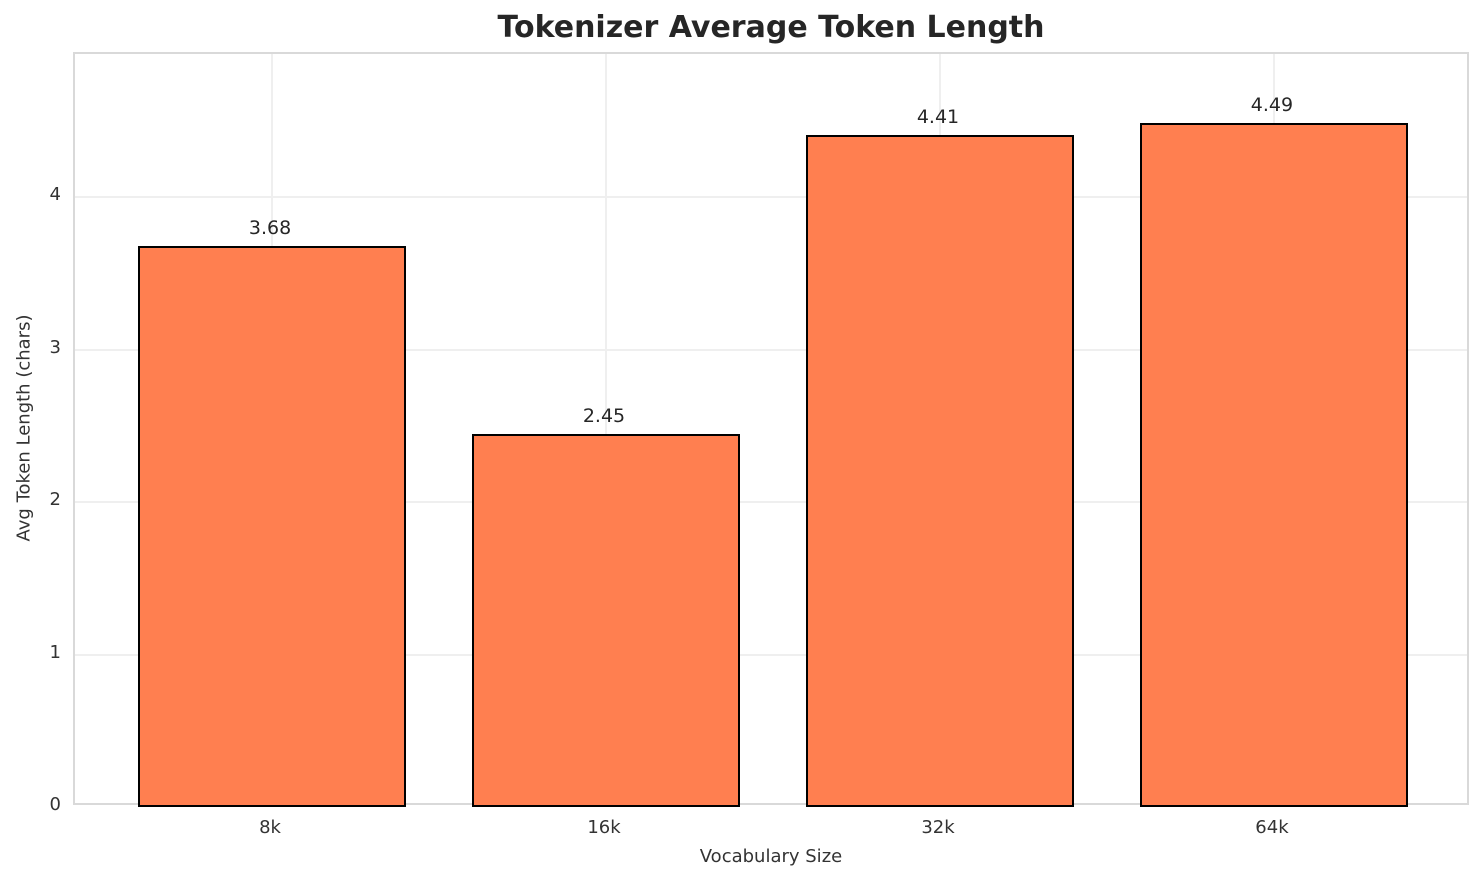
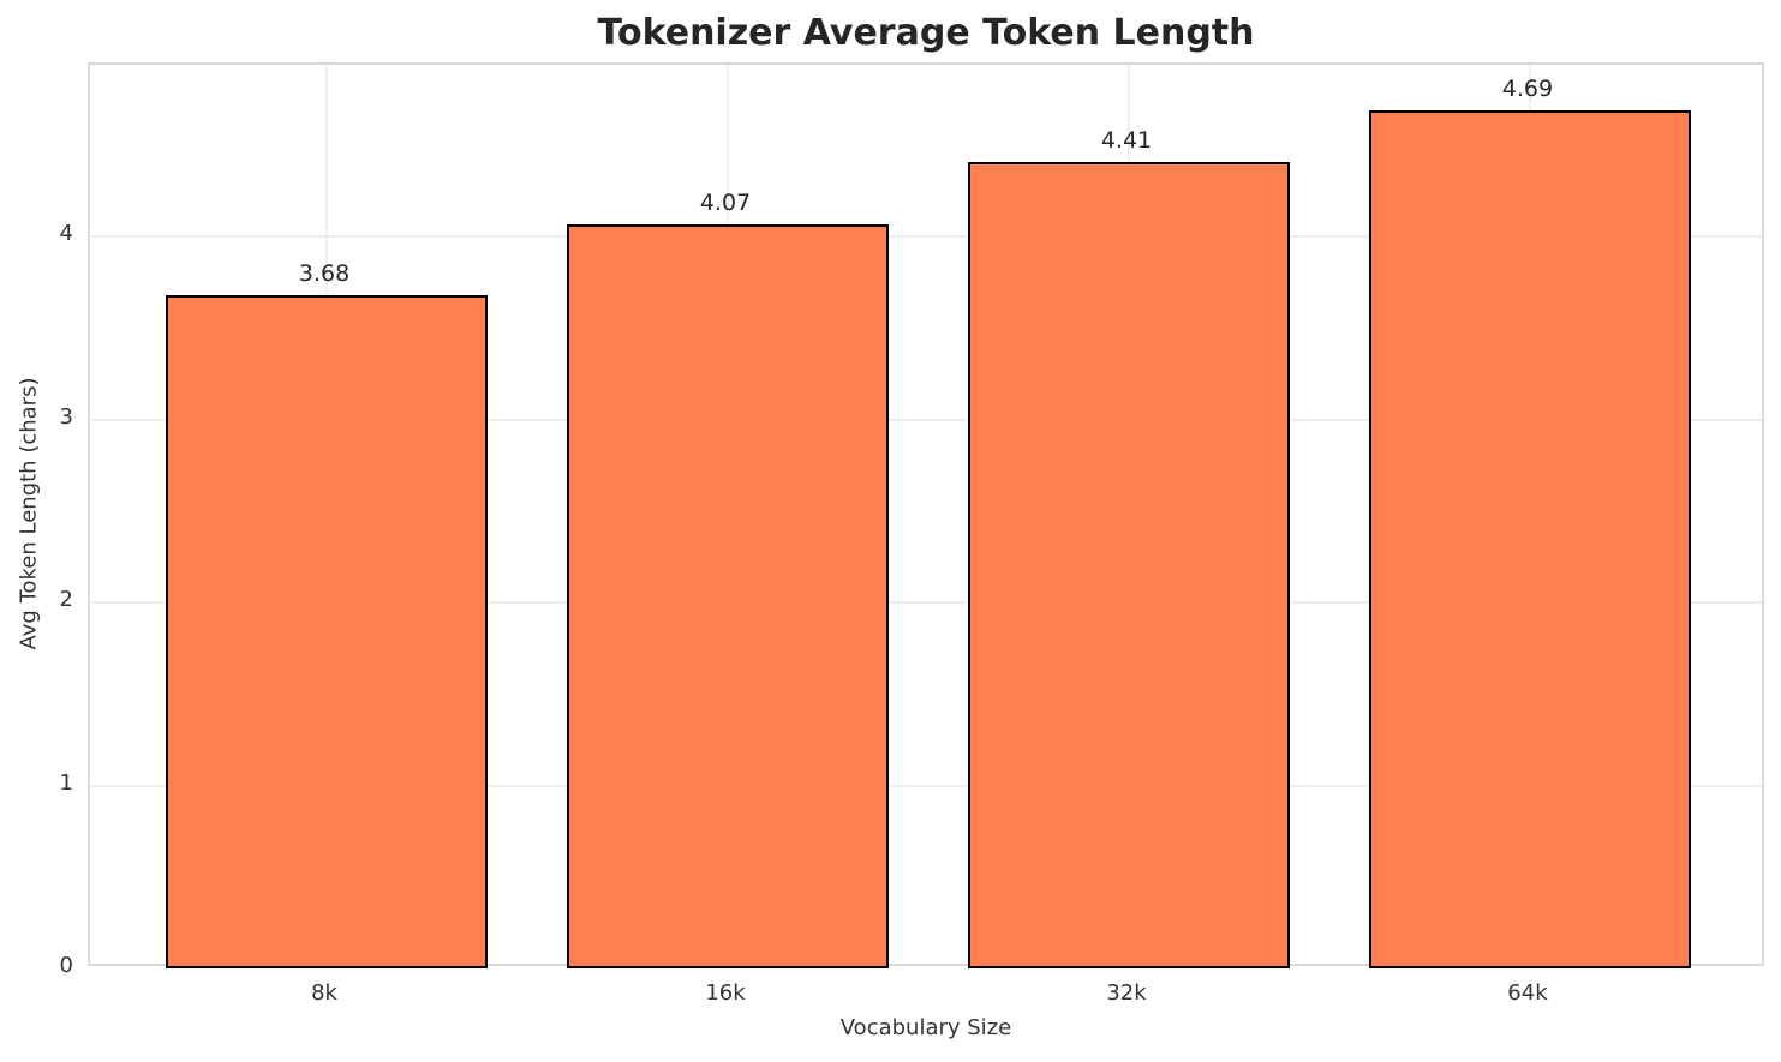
16k: 2.45 -> 4.07
64k: 4.49 -> 4.69
